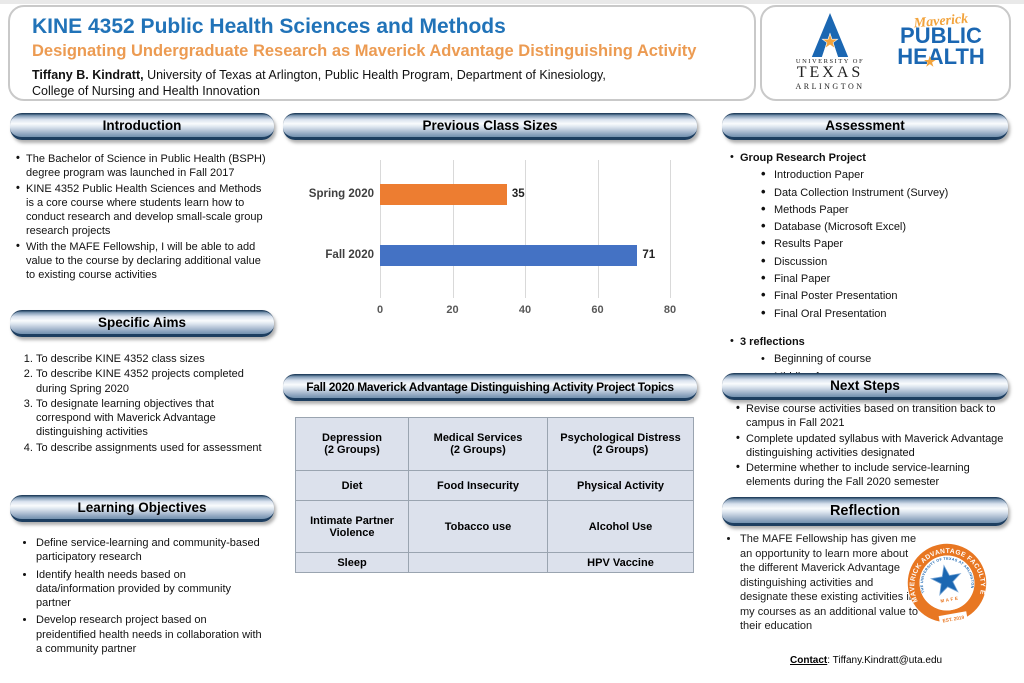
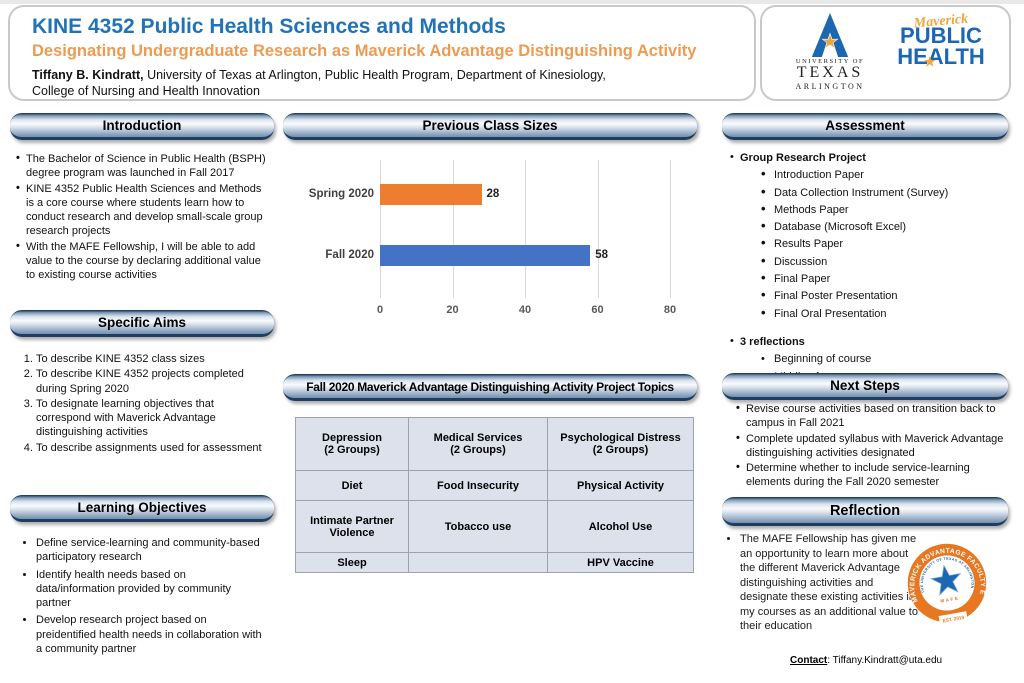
Spring 2020: 35 -> 28
Fall 2020: 71 -> 58
